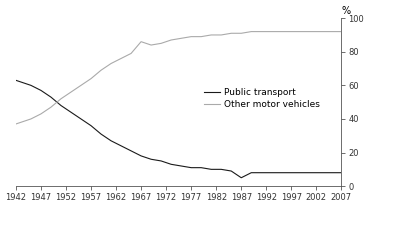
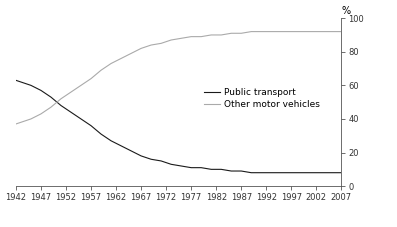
Other motor vehicles/1967: 86 -> 82
Public transport/1987: 5 -> 9
